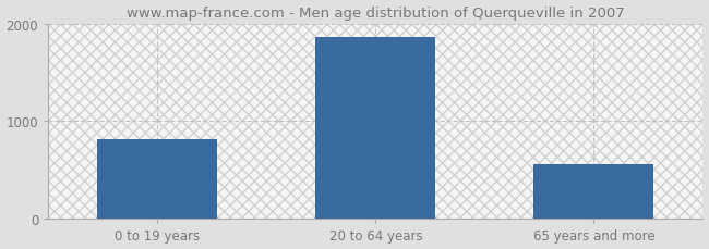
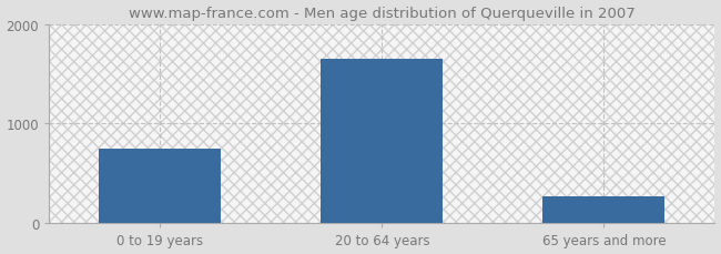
0 to 19 years: 820 -> 750
20 to 64 years: 1860 -> 1650
65 years and more: 560 -> 280
